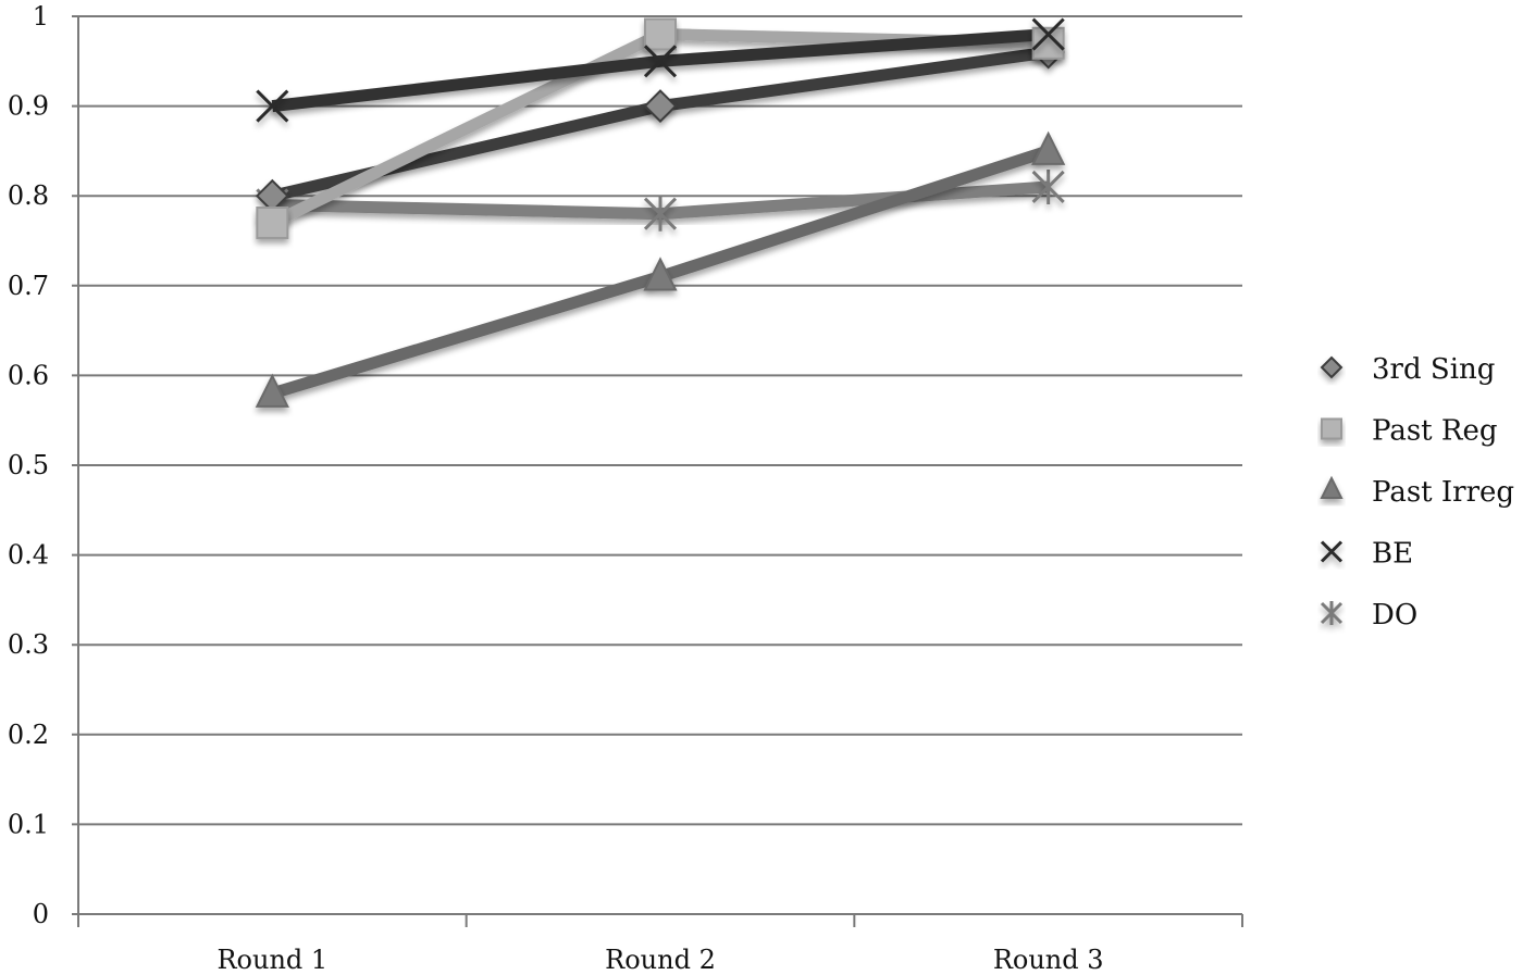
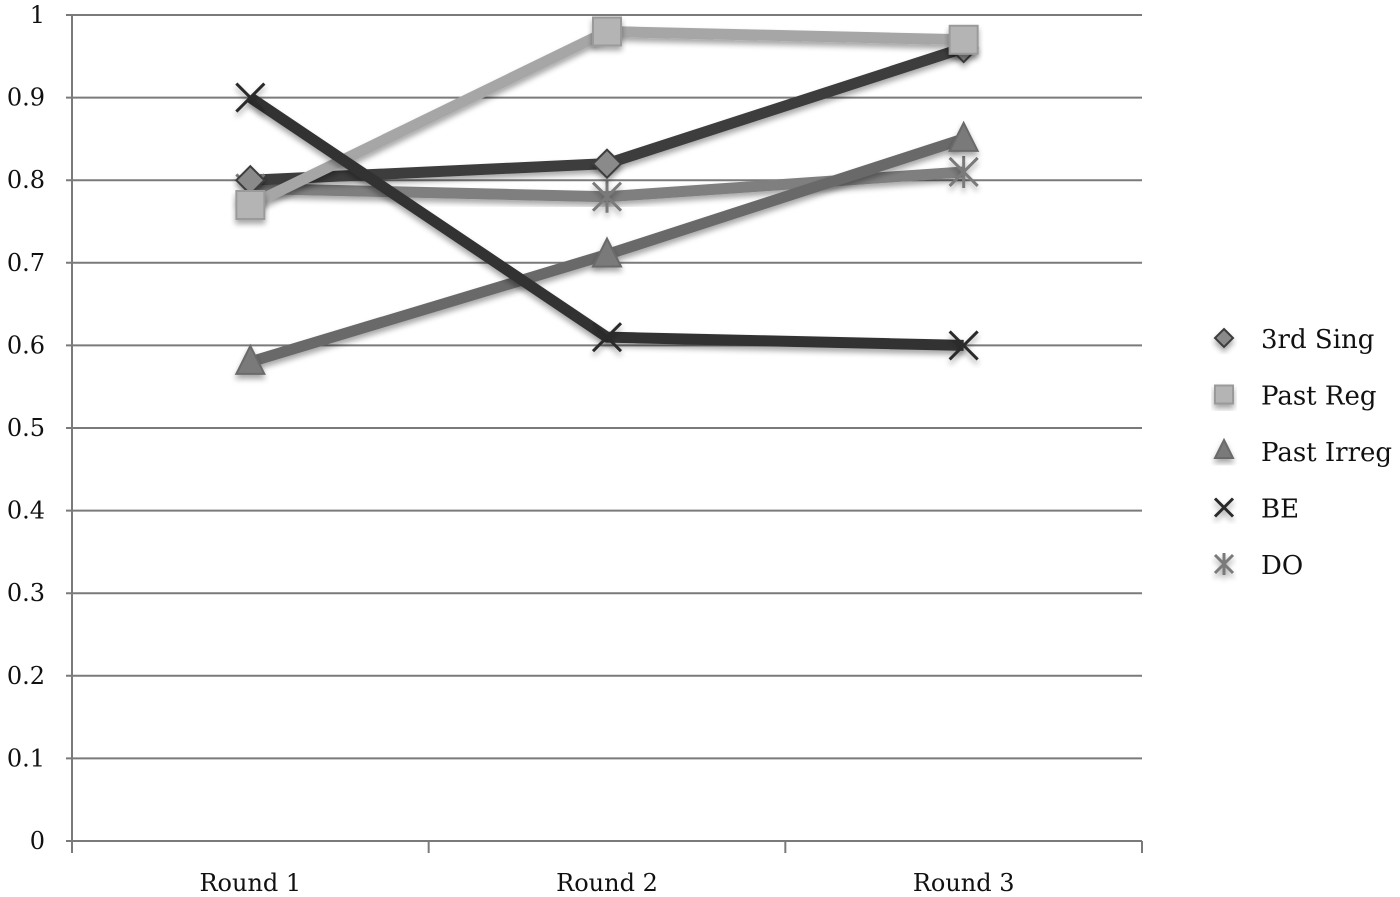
3rd Sing/Round 2: 0.90 -> 0.82
BE/Round 2: 0.95 -> 0.61
BE/Round 3: 0.98 -> 0.60
